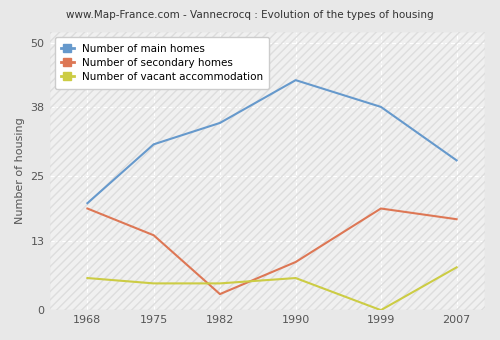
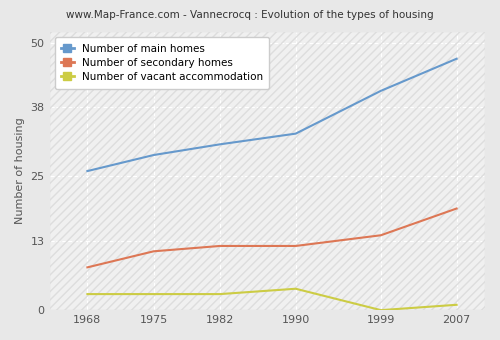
Number of main homes/1968: 20 -> 26
Number of secondary homes/1968: 19 -> 8
Number of vacant accommodation/1968: 6 -> 3
Number of main homes/1975: 31 -> 29
Number of secondary homes/1975: 14 -> 11
Number of vacant accommodation/1975: 5 -> 3
Number of main homes/1982: 35 -> 31
Number of secondary homes/1982: 3 -> 12
Number of vacant accommodation/1982: 5 -> 3
Number of main homes/1990: 43 -> 33
Number of secondary homes/1990: 9 -> 12
Number of vacant accommodation/1990: 6 -> 4
Number of main homes/1999: 38 -> 41
Number of secondary homes/1999: 19 -> 14
Number of main homes/2007: 28 -> 47
Number of secondary homes/2007: 17 -> 19
Number of vacant accommodation/2007: 8 -> 1
